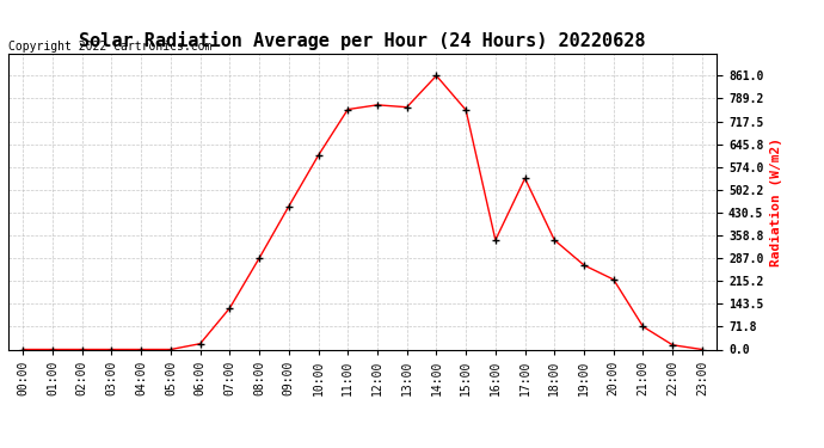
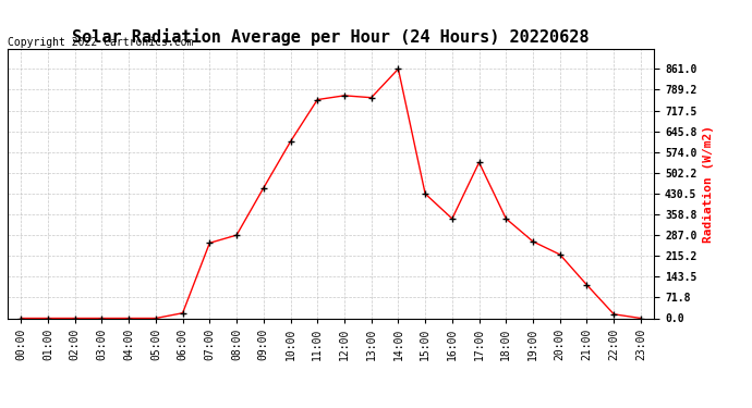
07:00: 130 -> 260
15:00: 753 -> 430
21:00: 72 -> 115
